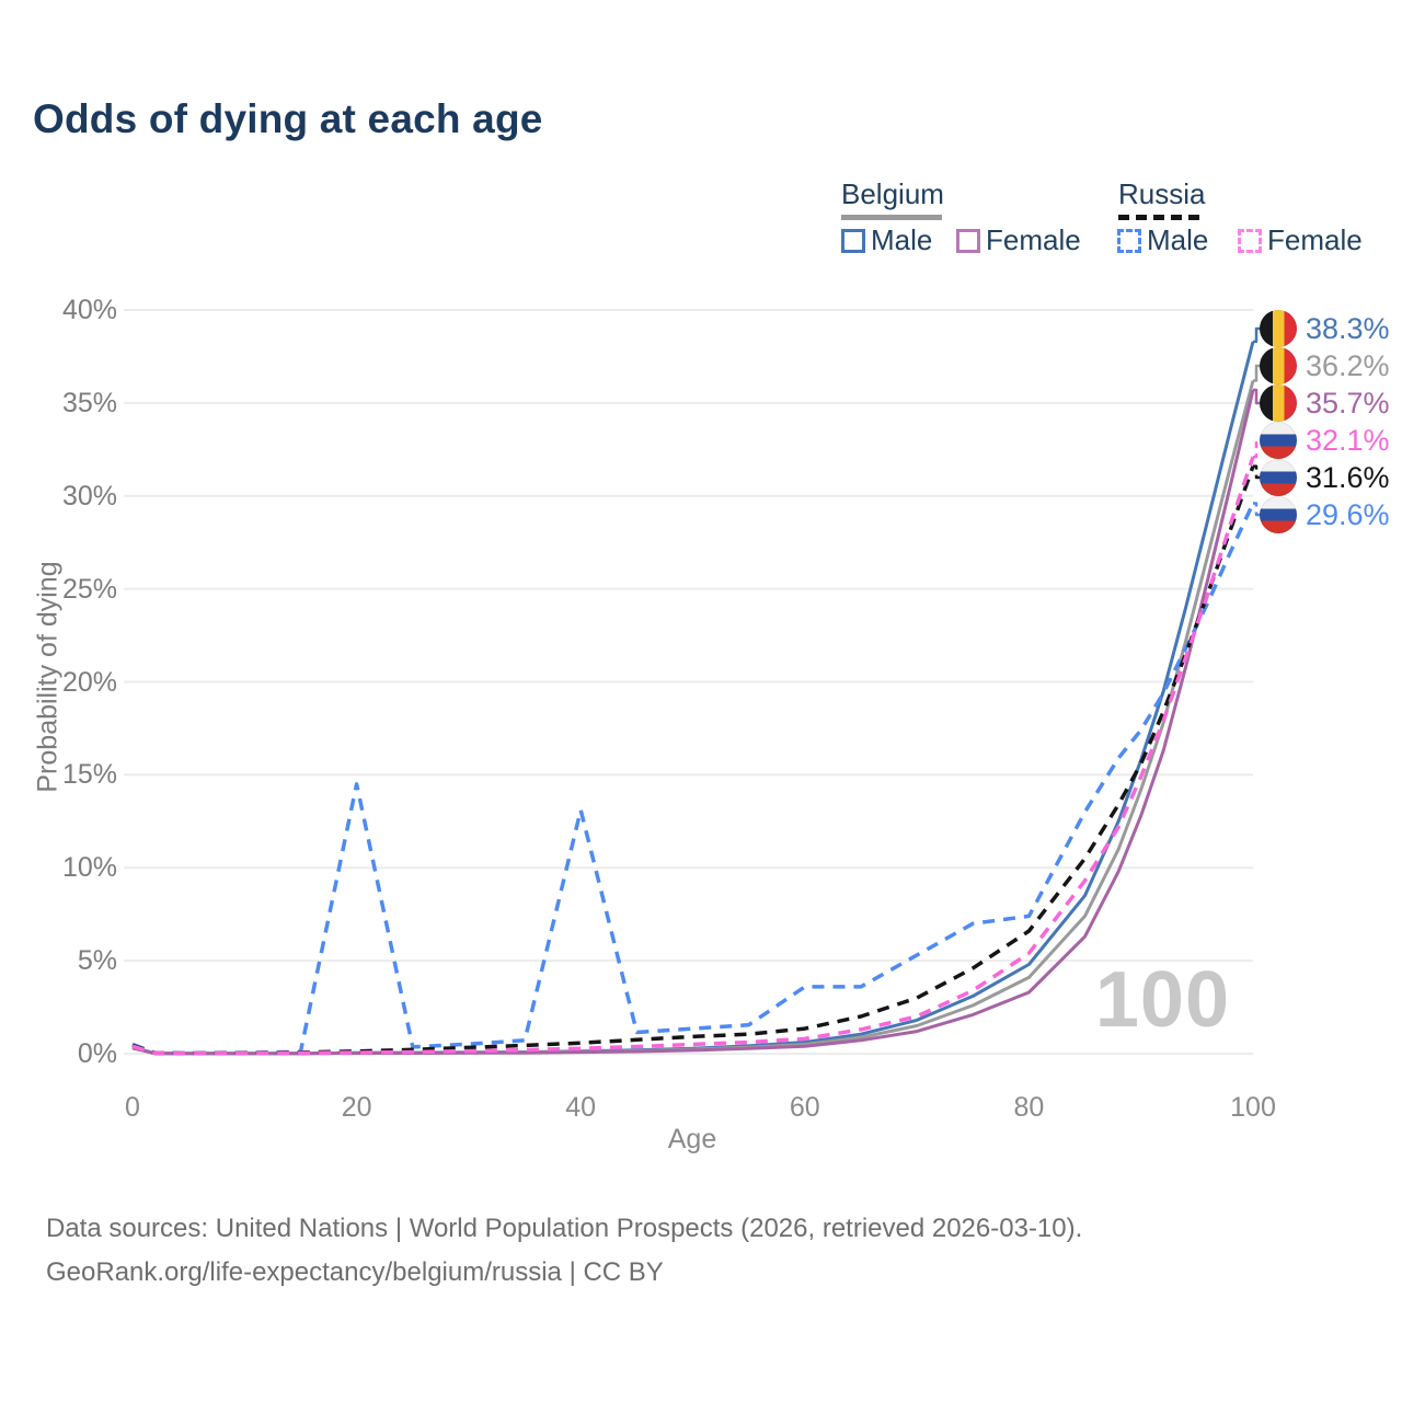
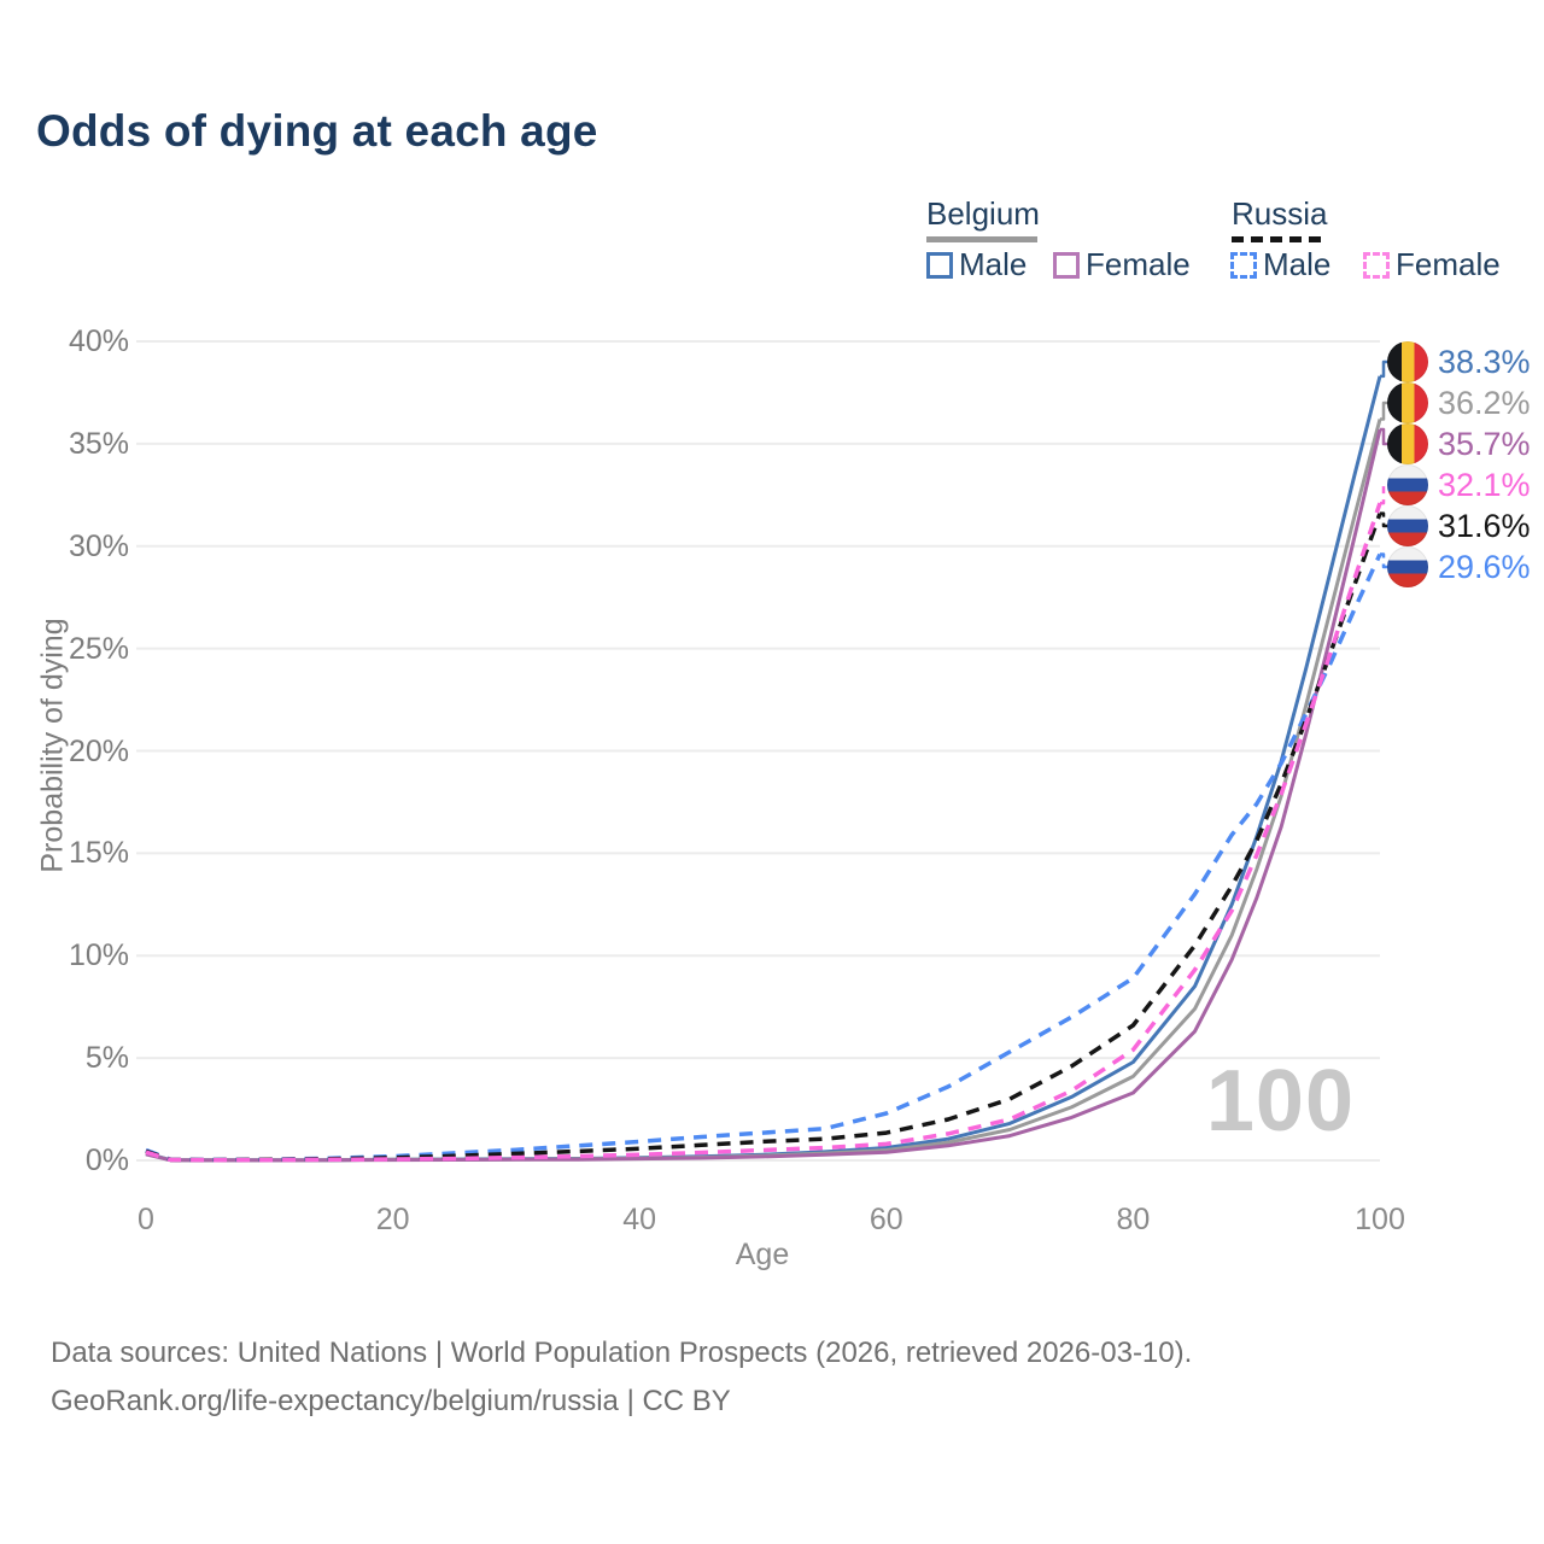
Russia Male/20: 14.5% -> 0.2%
Russia Male/40: 13.1% -> 0.9%
Russia Male/60: 3.6% -> 2.3%
Russia Male/80: 7.4% -> 8.9%
